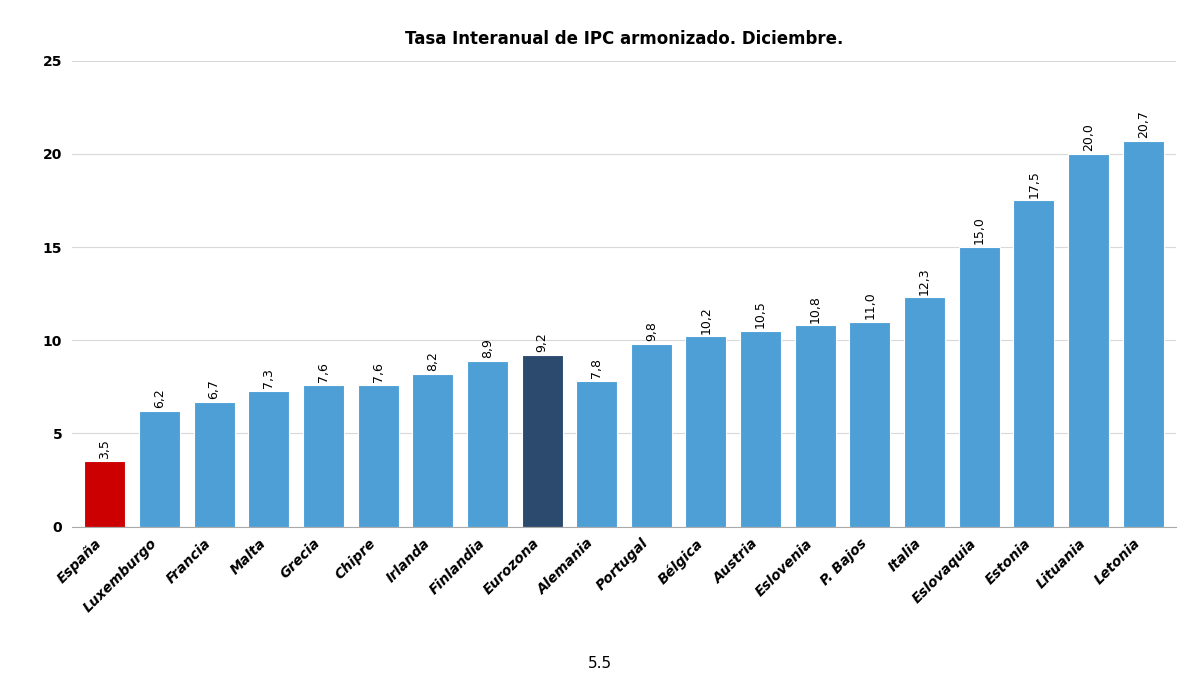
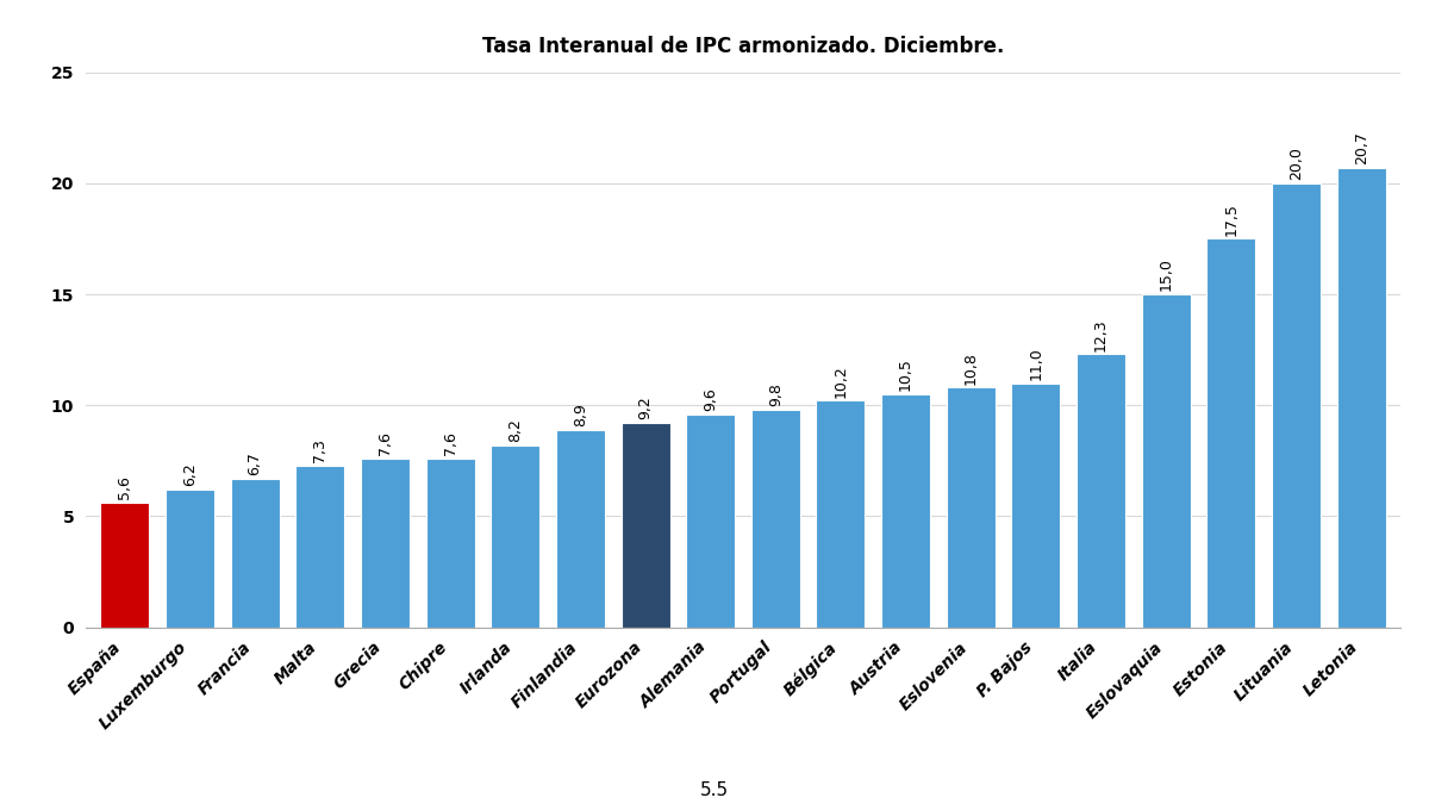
España: 3,5 -> 5,6
Alemania: 7,8 -> 9,6
